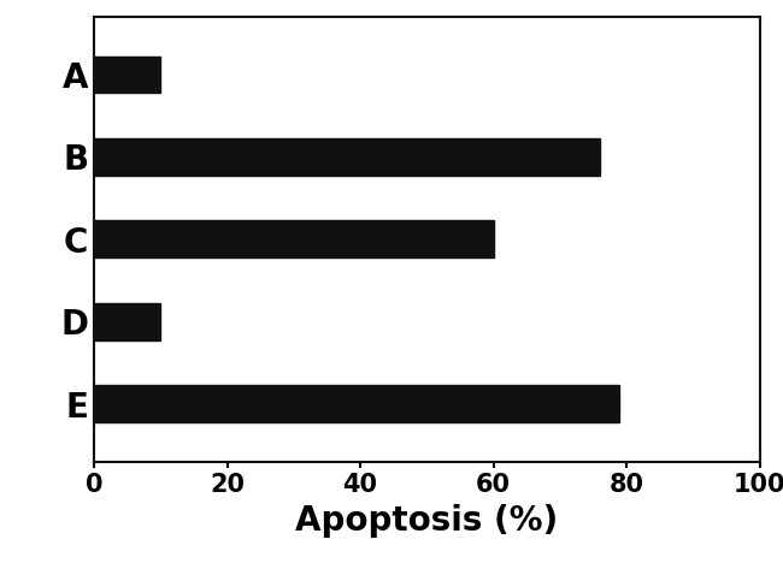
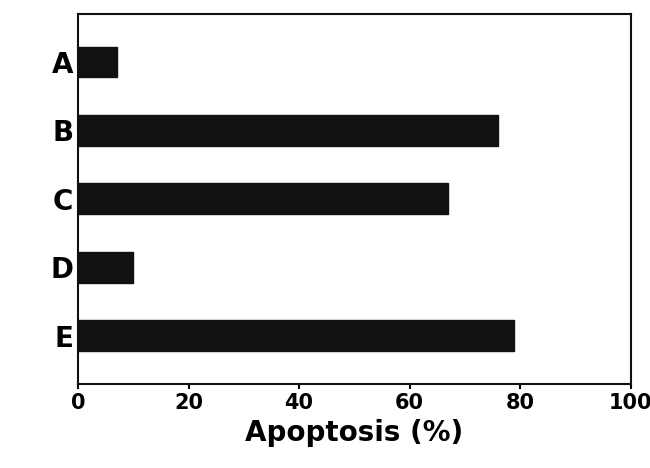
A: 10 -> 7
C: 60 -> 67
